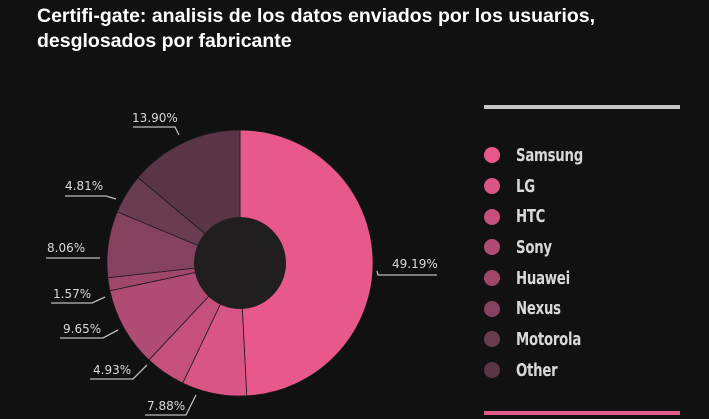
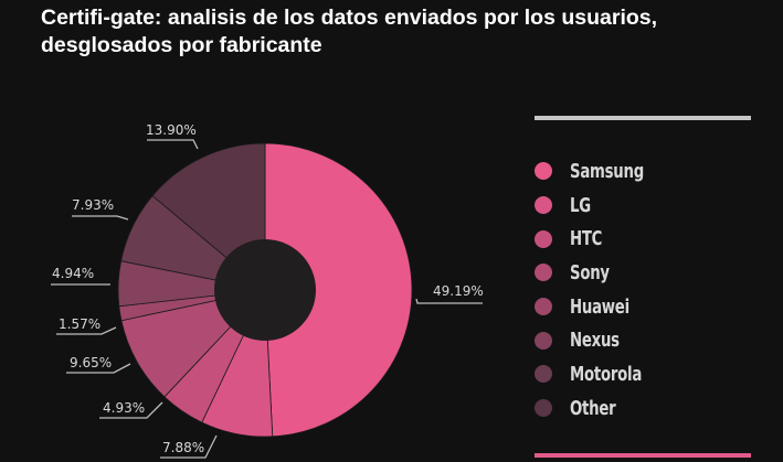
Nexus: 8.06% -> 4.94%
Motorola: 4.81% -> 7.93%
